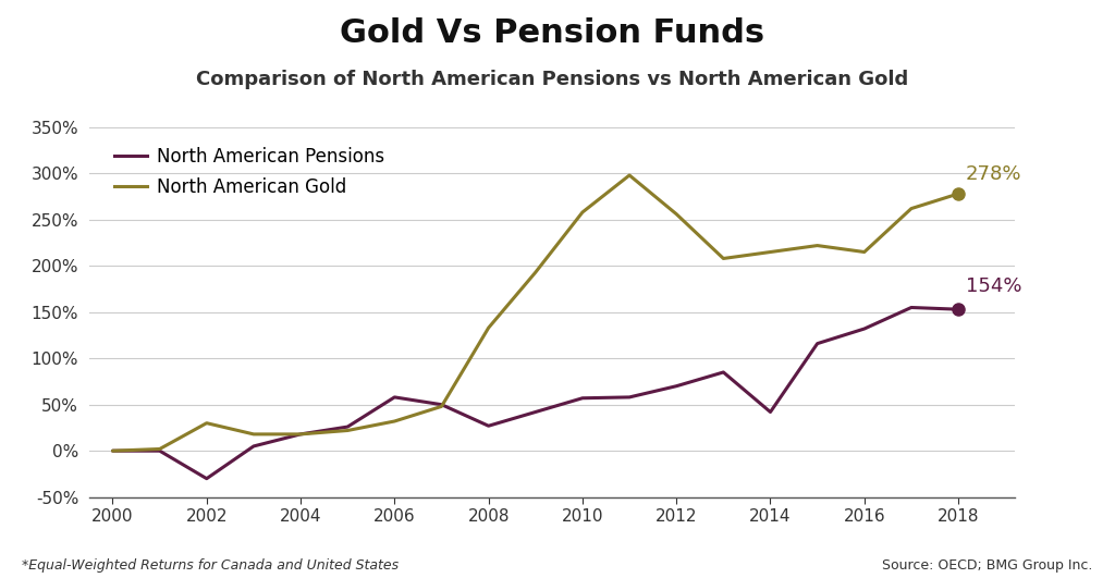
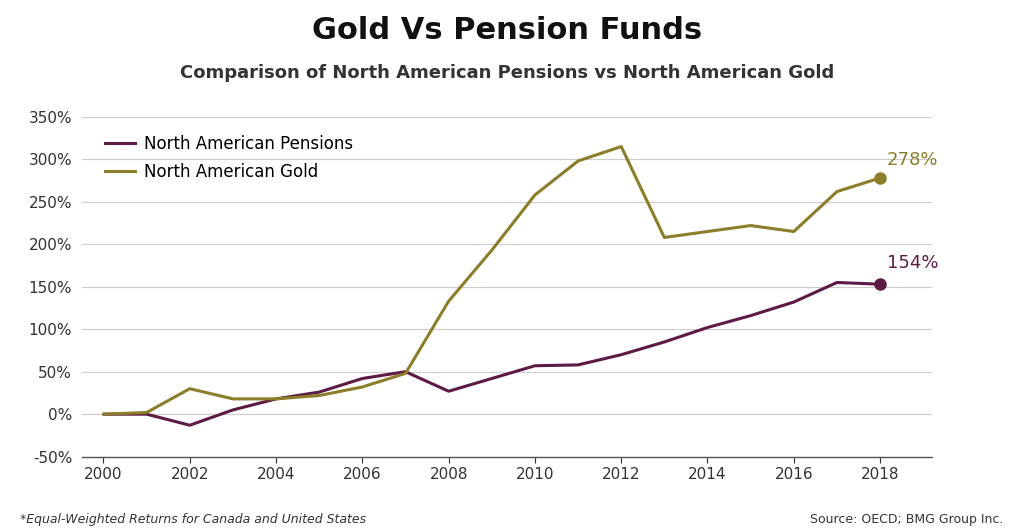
North American Pensions/2002: -30% -> -13%
North American Pensions/2006: 58% -> 42%
North American Gold/2012: 256% -> 315%
North American Pensions/2014: 42% -> 102%
